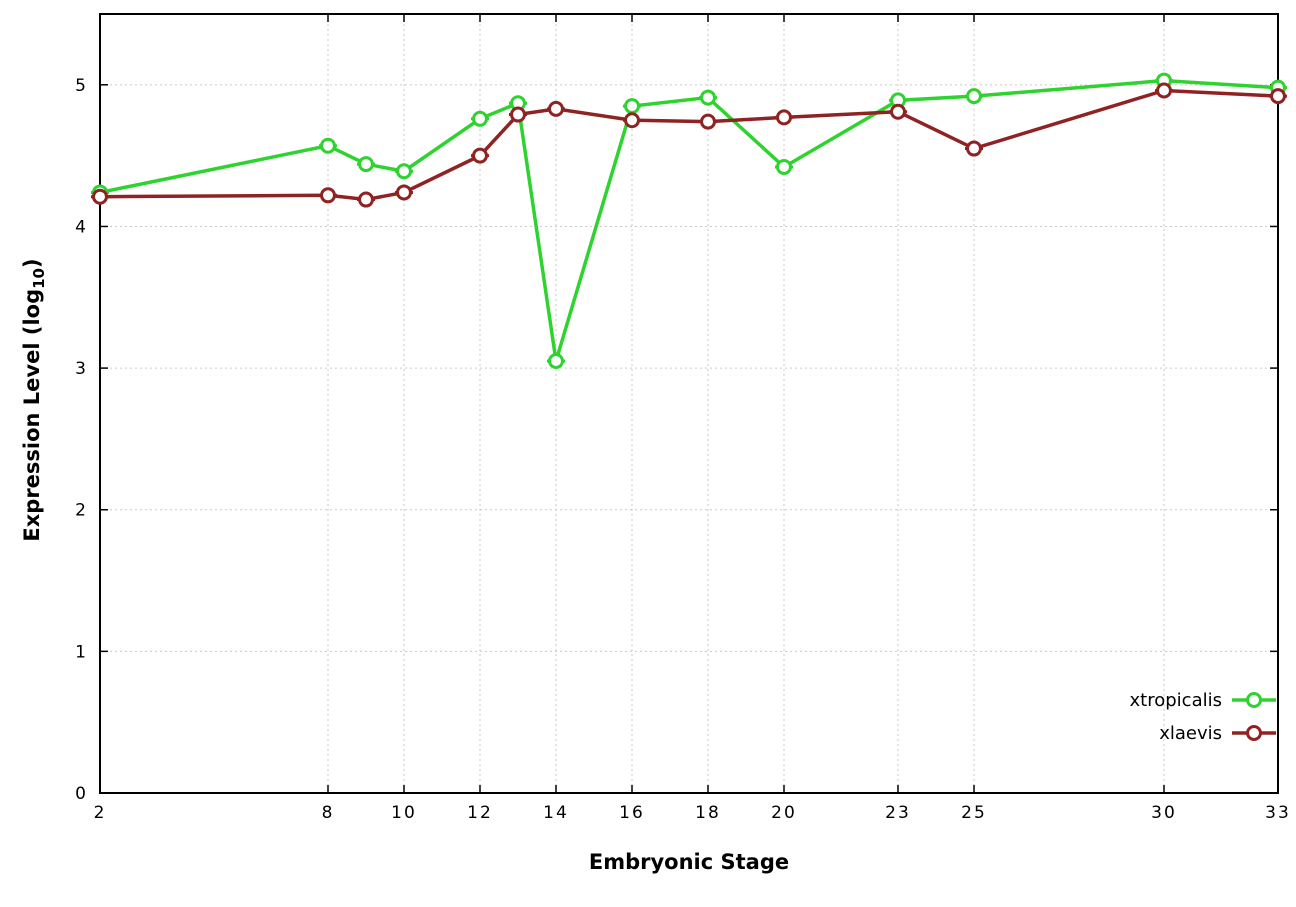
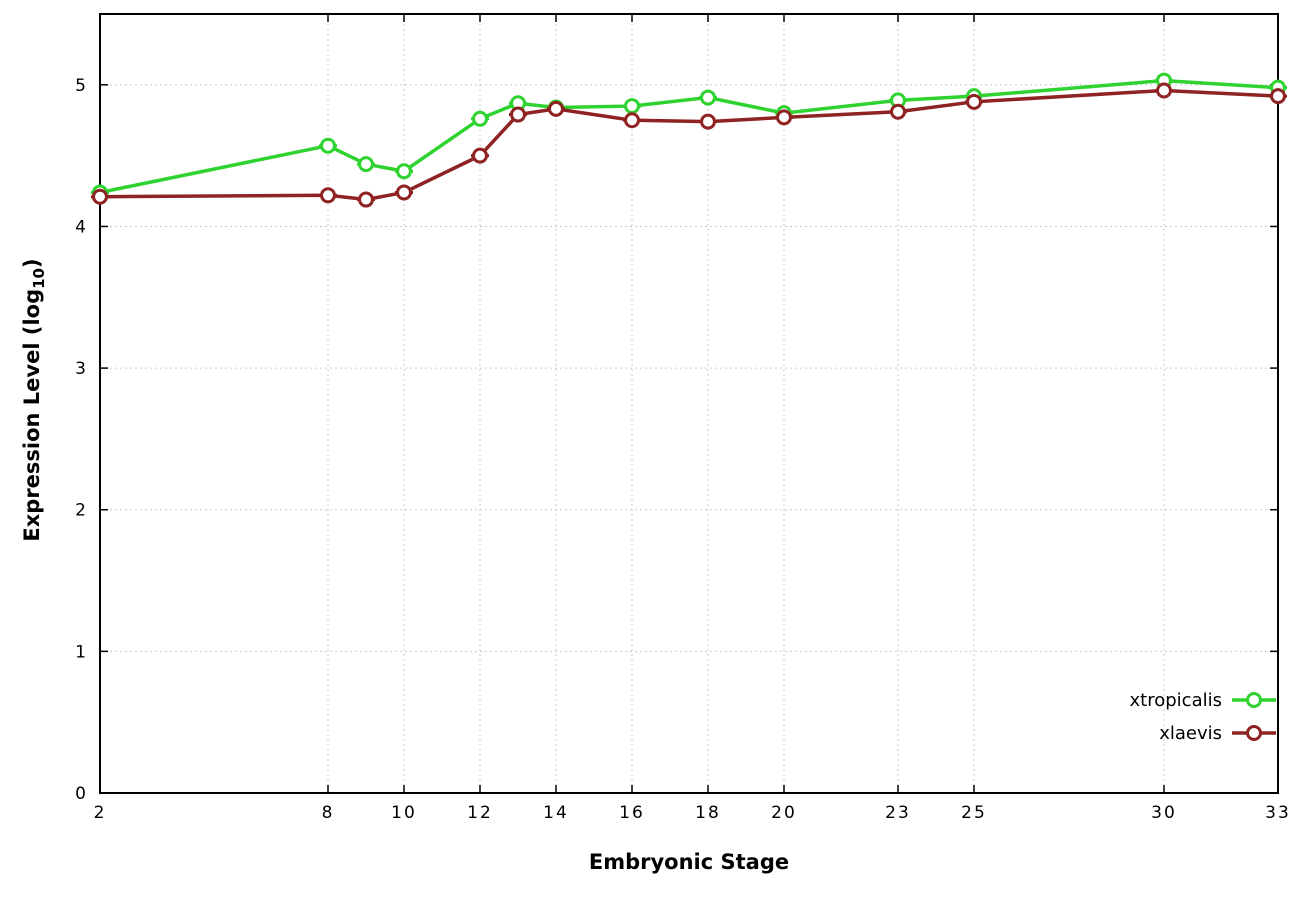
xtropicalis/14: 3.05 -> 4.84
xtropicalis/20: 4.42 -> 4.80
xlaevis/25: 4.55 -> 4.88
